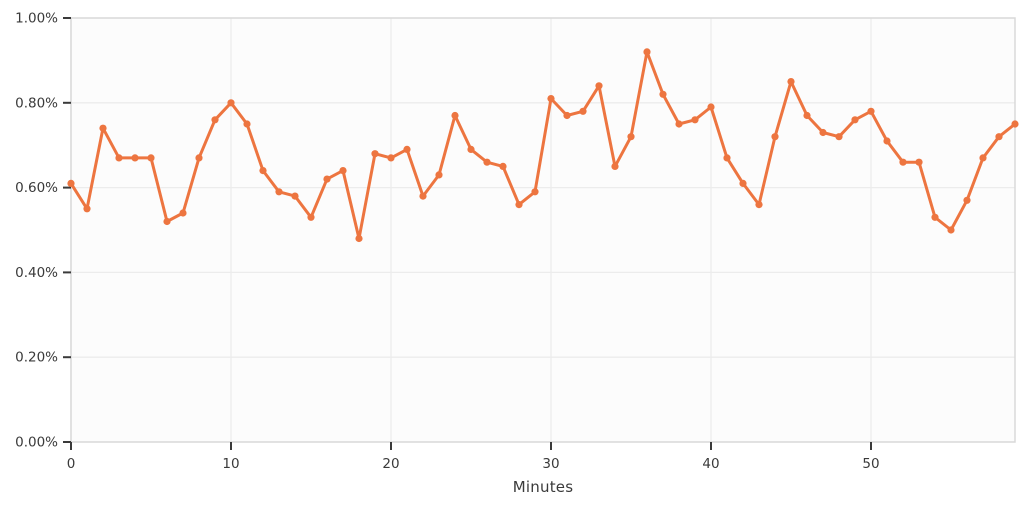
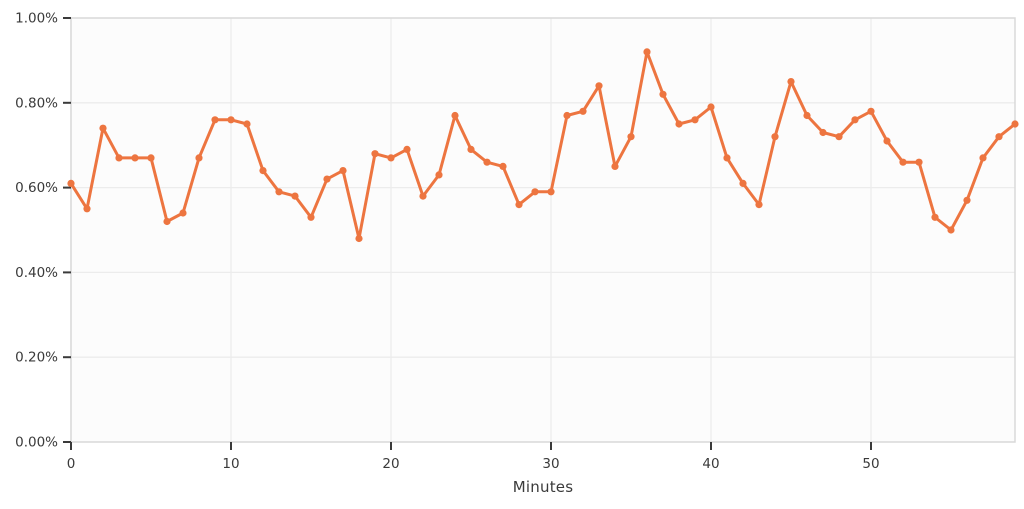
10: 0.80% -> 0.76%
30: 0.81% -> 0.59%
